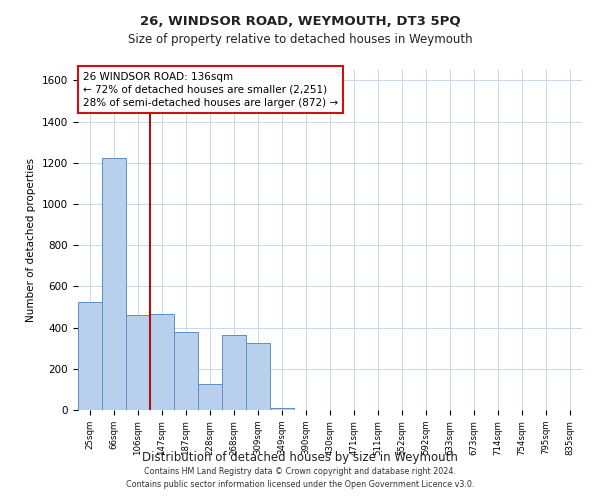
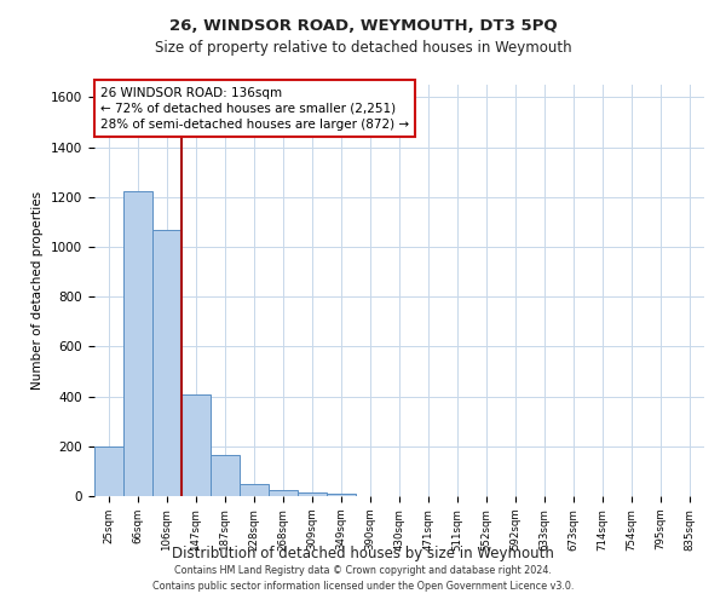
25sqm: 525 -> 200
106sqm: 460 -> 1070
147sqm: 465 -> 410
187sqm: 380 -> 165
228sqm: 125 -> 50
268sqm: 365 -> 25
309sqm: 325 -> 15
